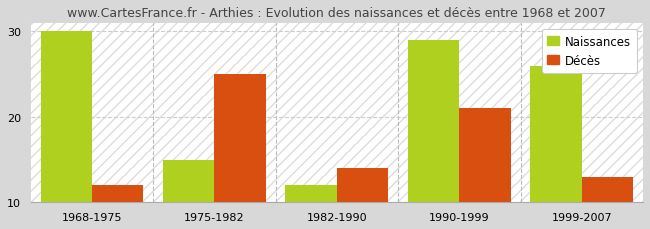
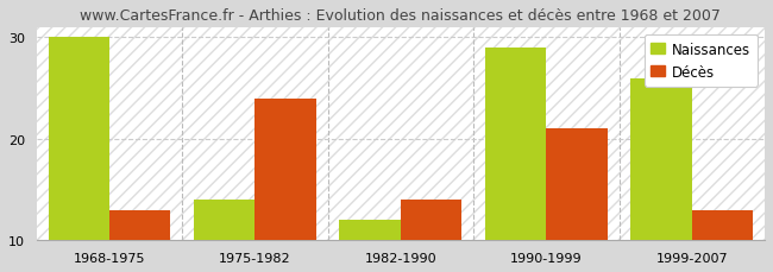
Décès/1968-1975: 12 -> 13
Naissances/1975-1982: 15 -> 14
Décès/1975-1982: 25 -> 24
